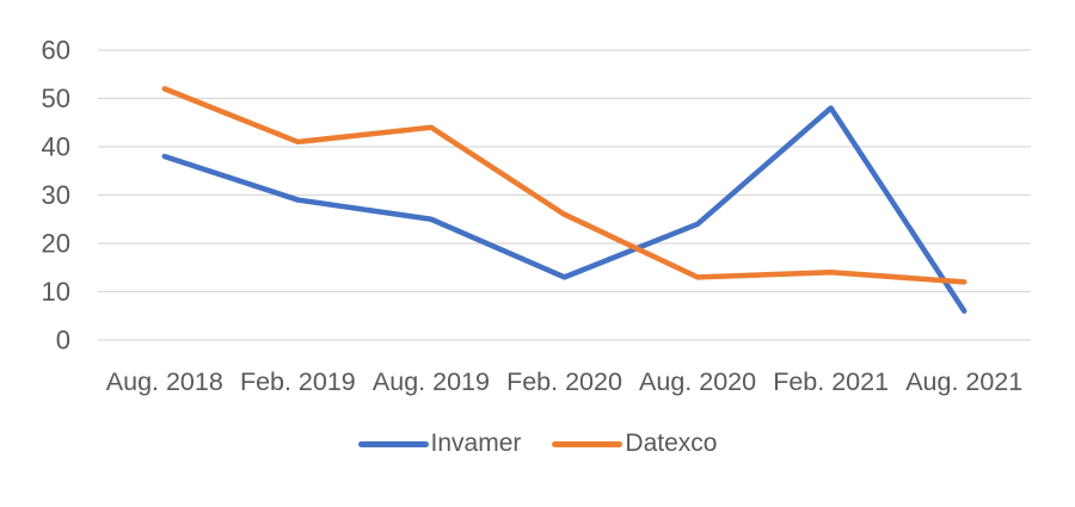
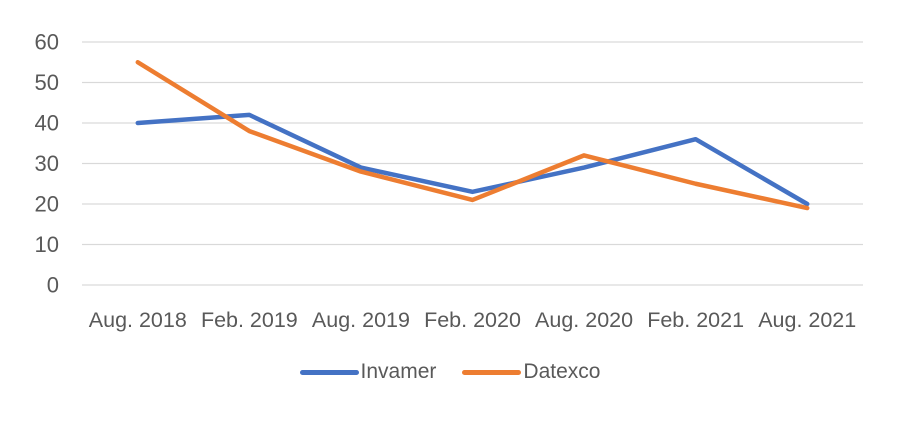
Invamer/Aug. 2018: 38 -> 40
Datexco/Aug. 2018: 52 -> 55
Invamer/Feb. 2019: 29 -> 42
Datexco/Feb. 2019: 41 -> 38
Invamer/Aug. 2019: 25 -> 29
Datexco/Aug. 2019: 44 -> 28
Invamer/Feb. 2020: 13 -> 23
Datexco/Feb. 2020: 26 -> 21
Invamer/Aug. 2020: 24 -> 29
Datexco/Aug. 2020: 13 -> 32
Invamer/Feb. 2021: 48 -> 36
Datexco/Feb. 2021: 14 -> 25
Invamer/Aug. 2021: 6 -> 20
Datexco/Aug. 2021: 12 -> 19
